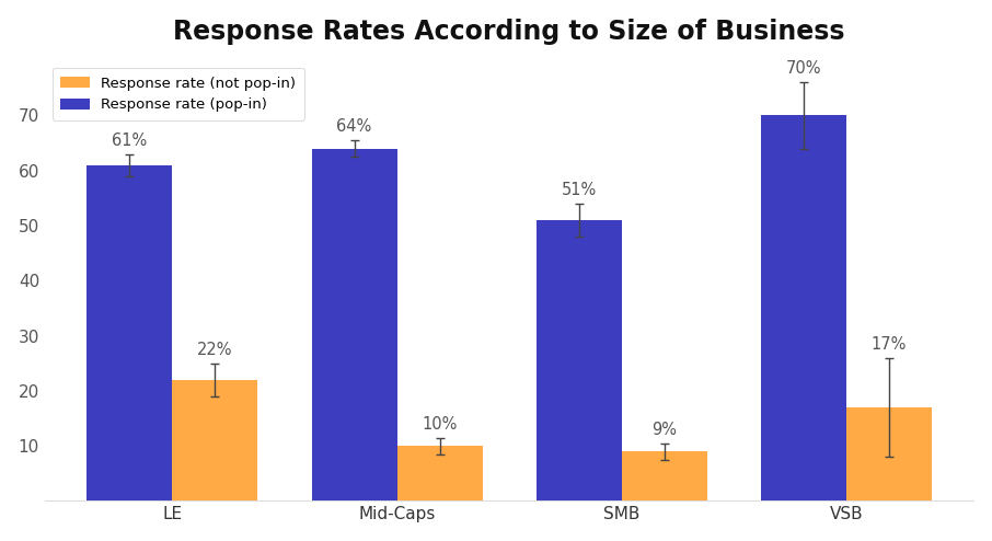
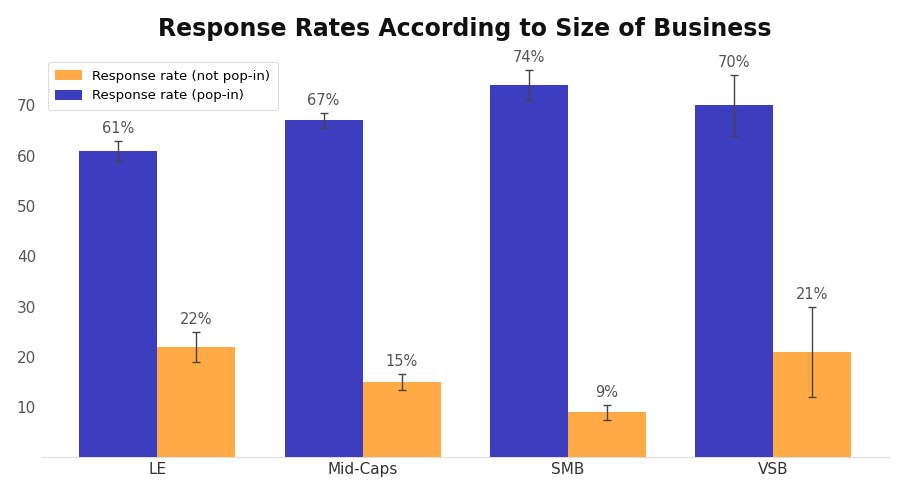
Response rate (pop-in)/Mid-Caps: 64% -> 67%
Response rate (not pop-in)/Mid-Caps: 10% -> 15%
Response rate (pop-in)/SMB: 51% -> 74%
Response rate (not pop-in)/VSB: 17% -> 21%
